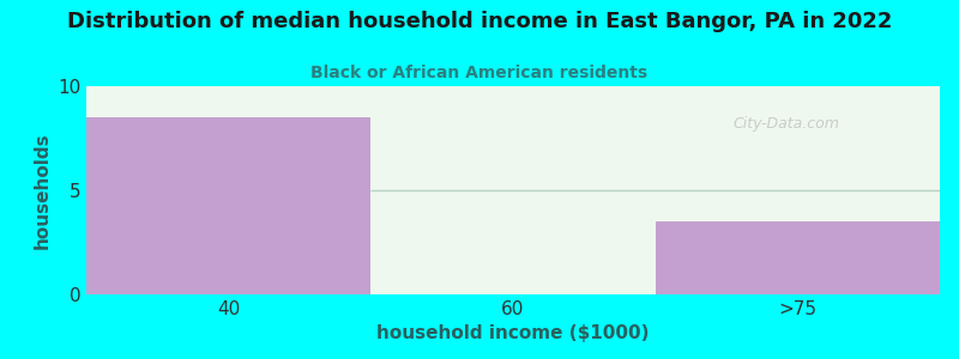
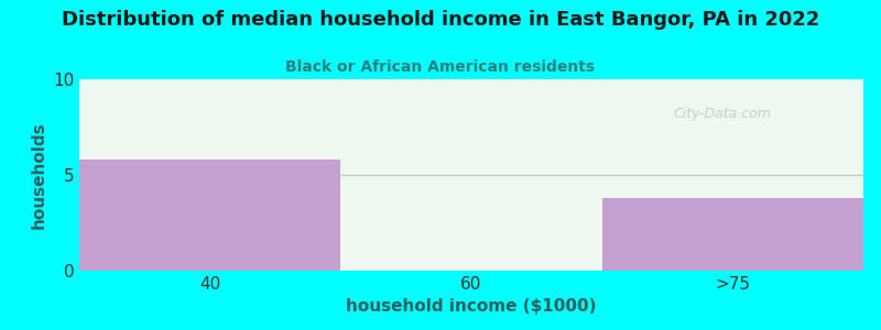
40: 8.5 -> 5.8
>75: 3.5 -> 3.8
